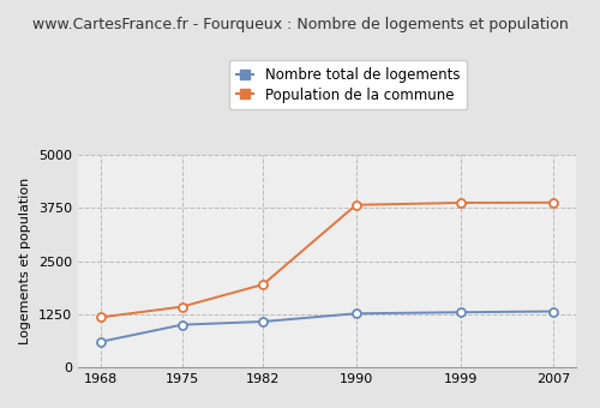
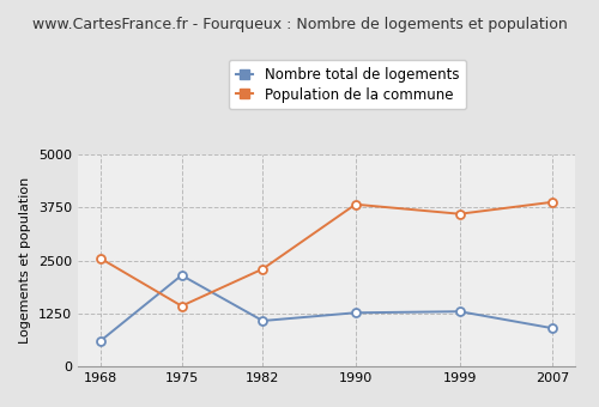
Population de la commune/1968: 1180 -> 2550
Nombre total de logements/1975: 1000 -> 2150
Population de la commune/1982: 1950 -> 2300
Population de la commune/1999: 3880 -> 3600
Nombre total de logements/2007: 1320 -> 900
